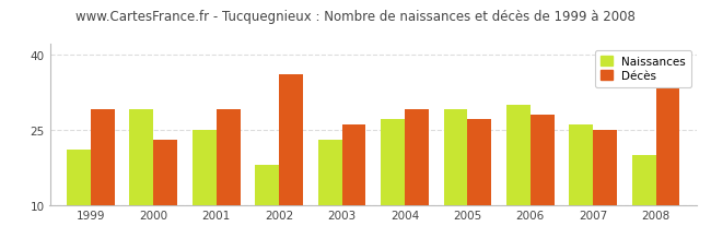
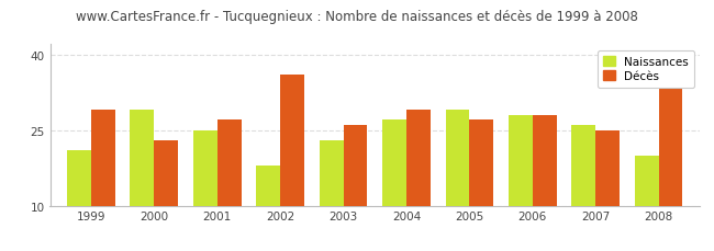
Décès/2001: 29 -> 27
Naissances/2006: 30 -> 28
